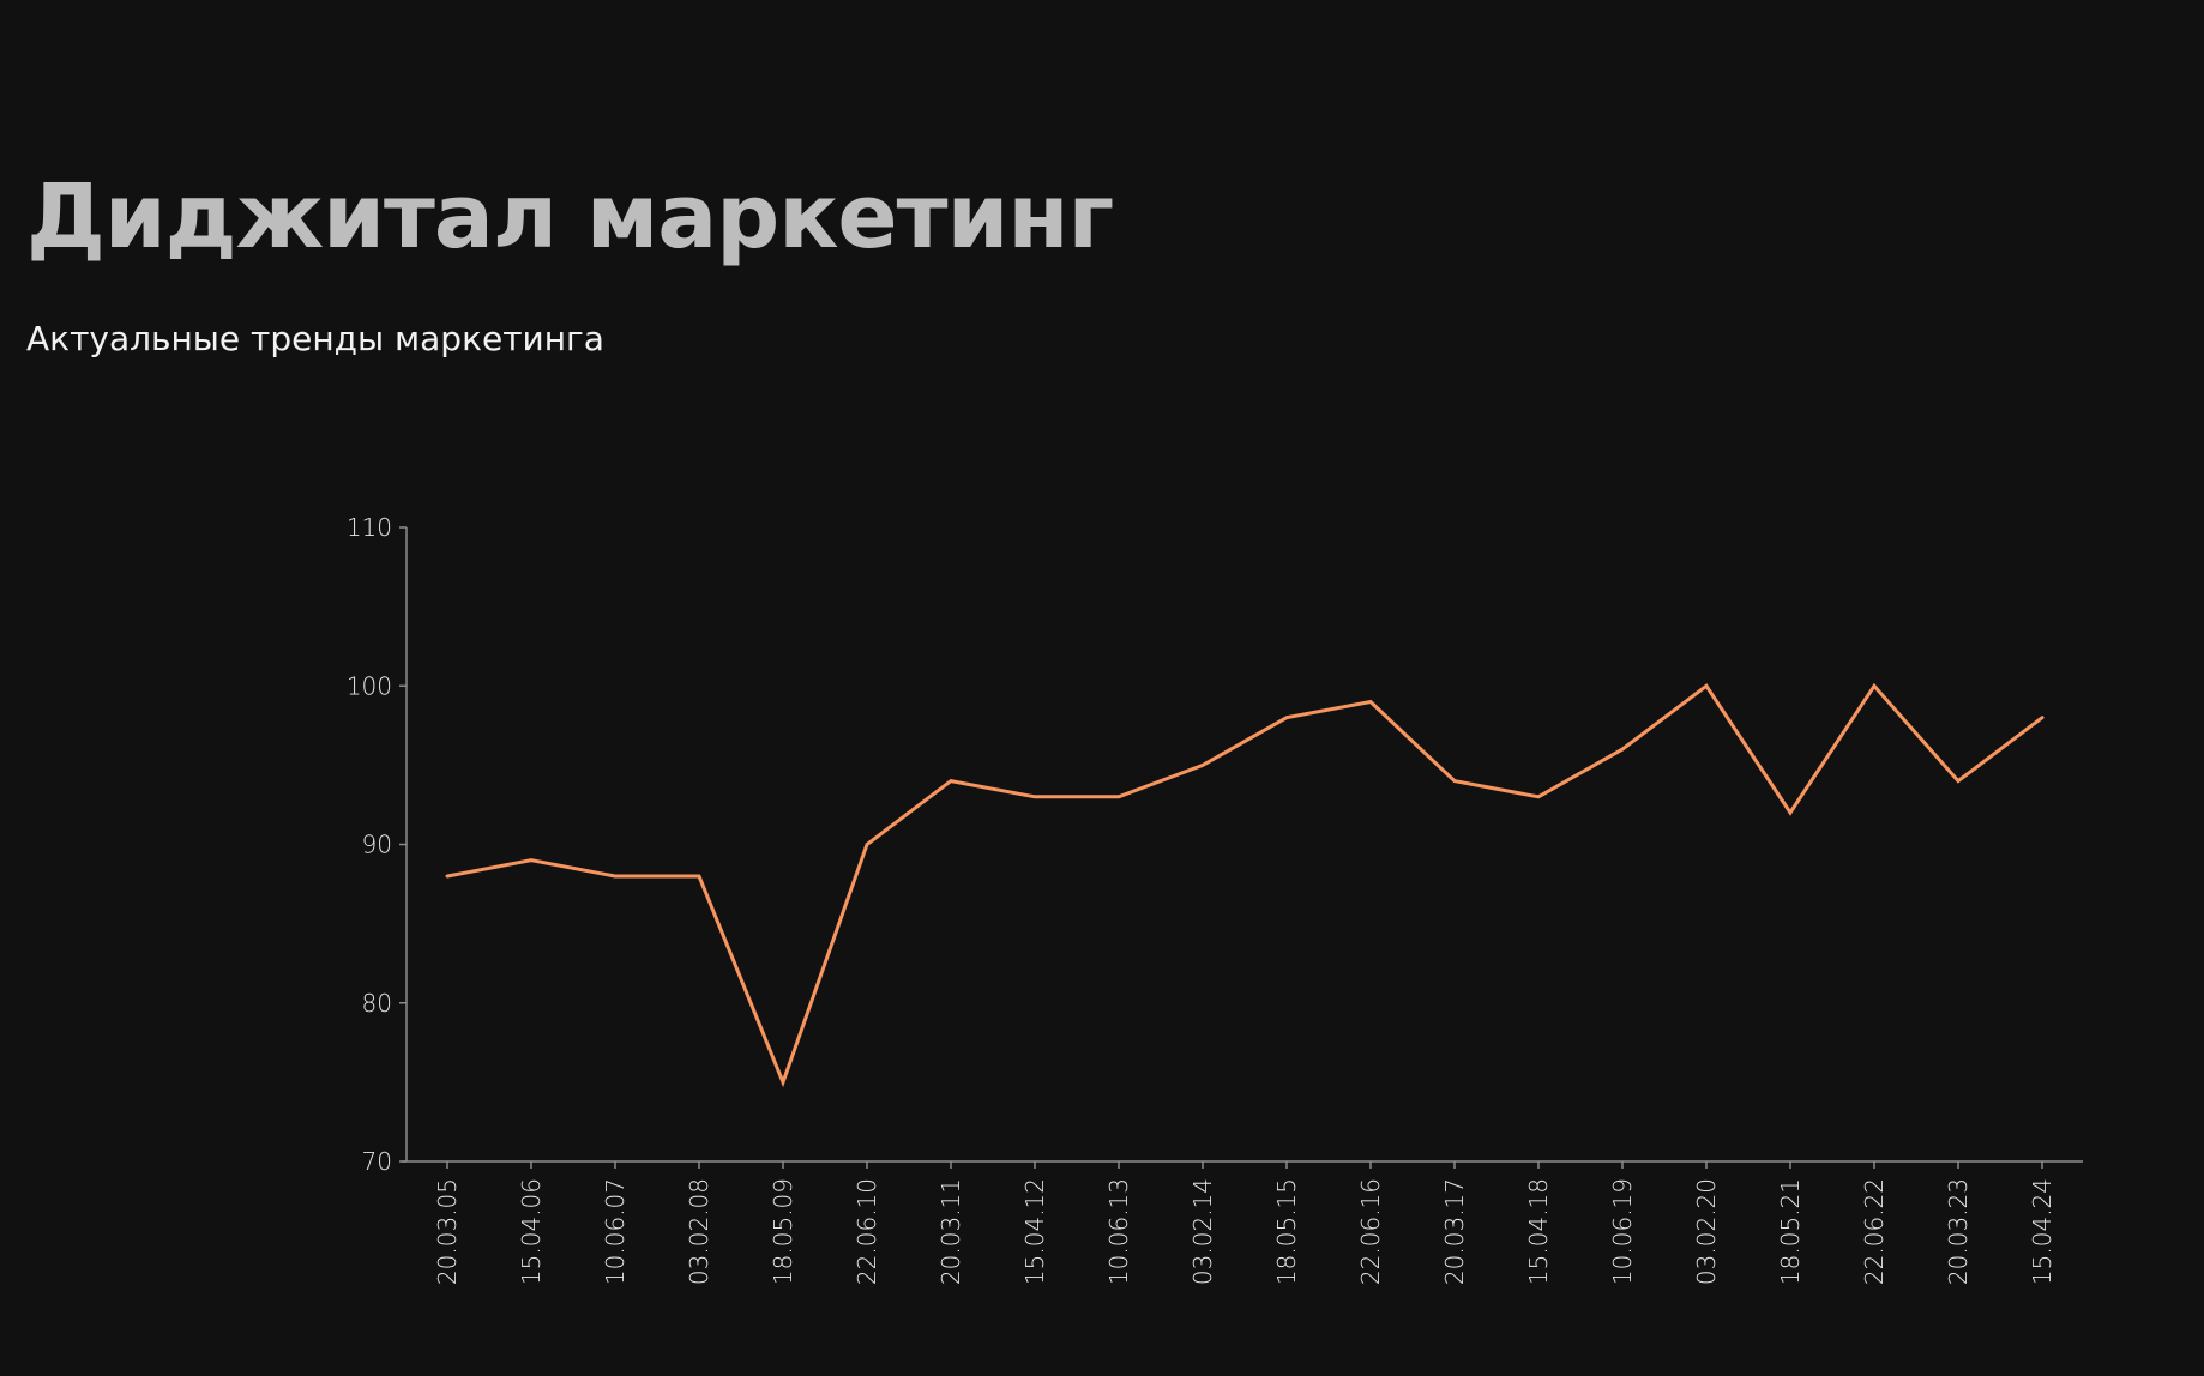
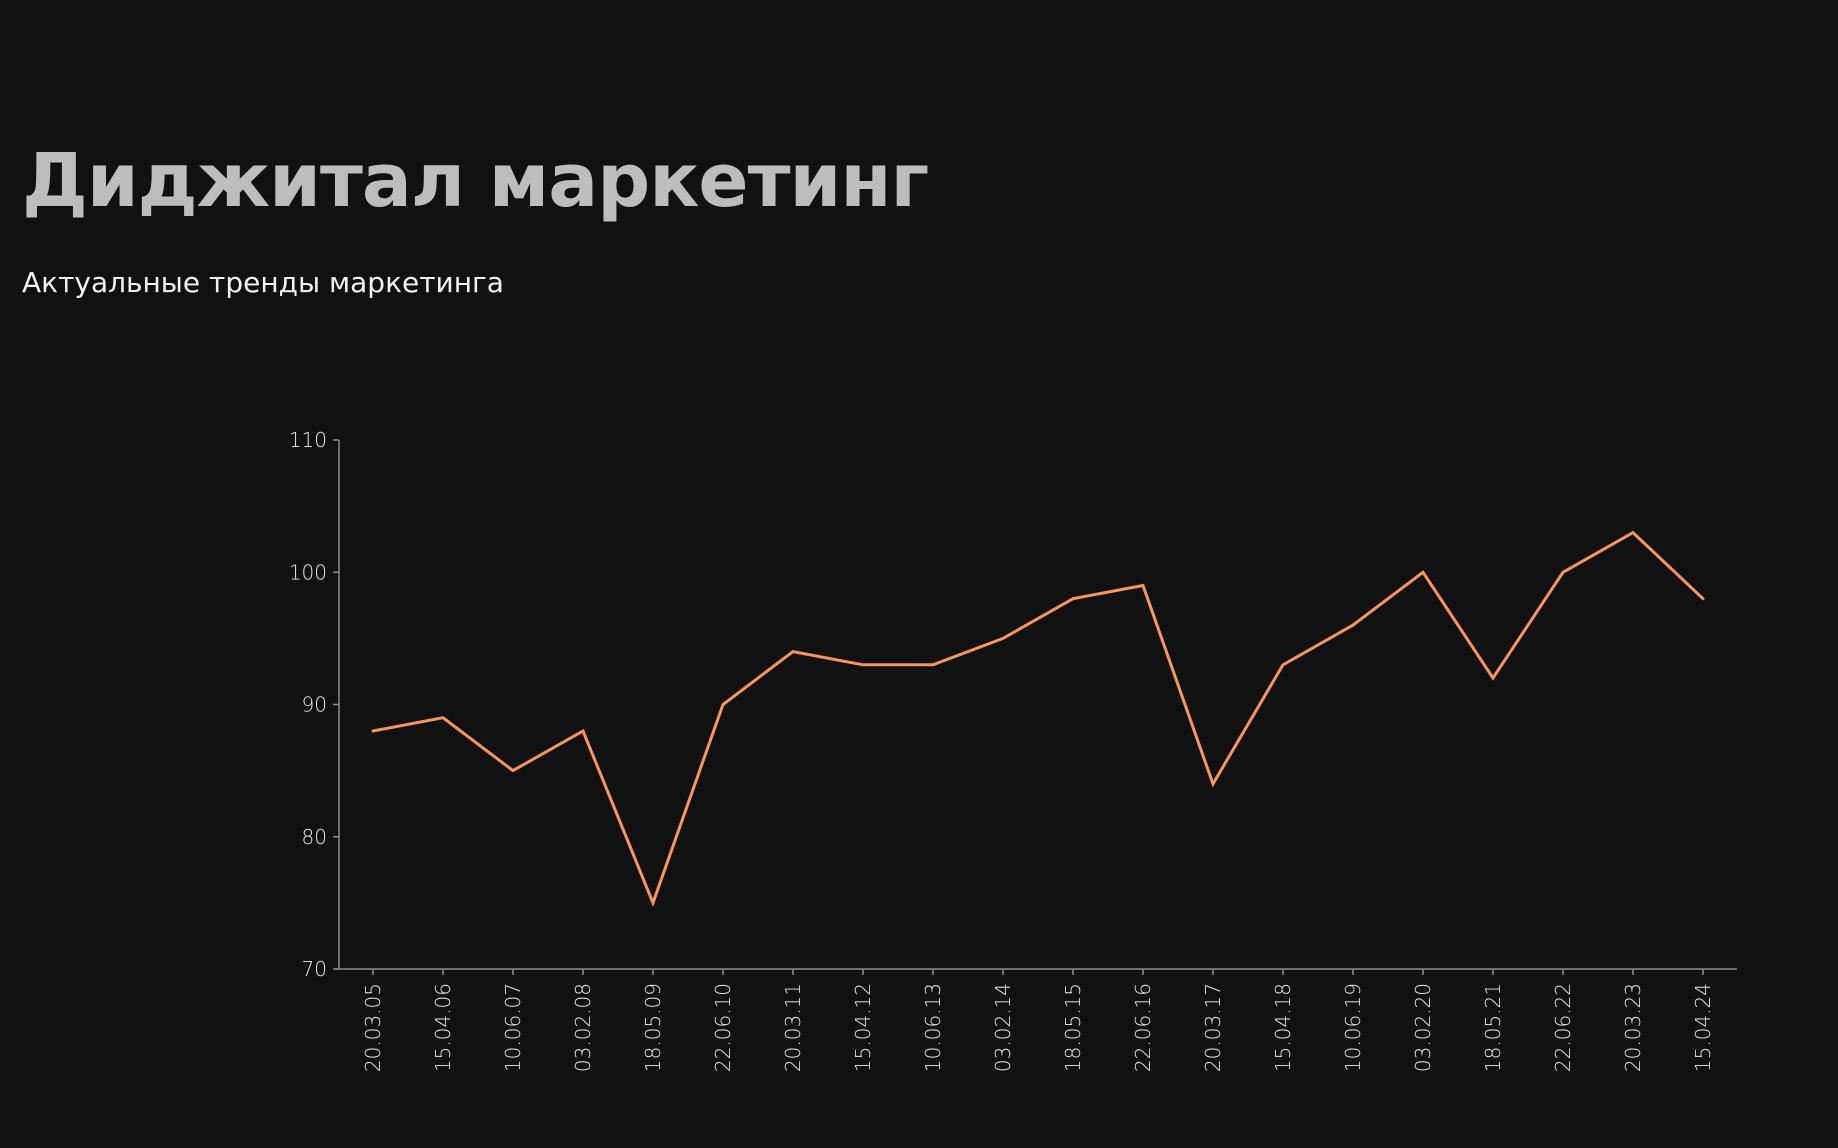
10.06.07: 88 -> 85
20.03.17: 94 -> 84
20.03.23: 94 -> 103
